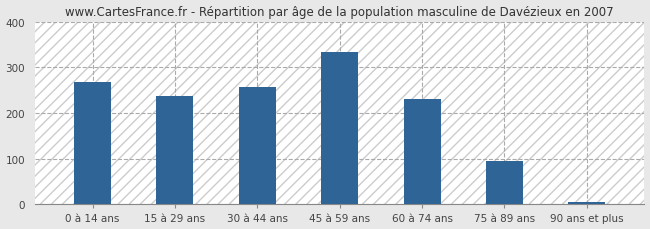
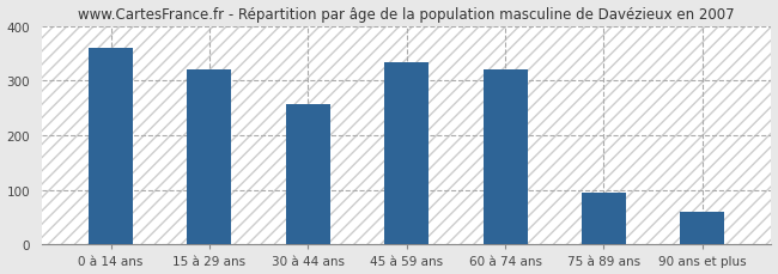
0 à 14 ans: 267 -> 360
15 à 29 ans: 238 -> 320
60 à 74 ans: 230 -> 320
90 ans et plus: 5 -> 60
